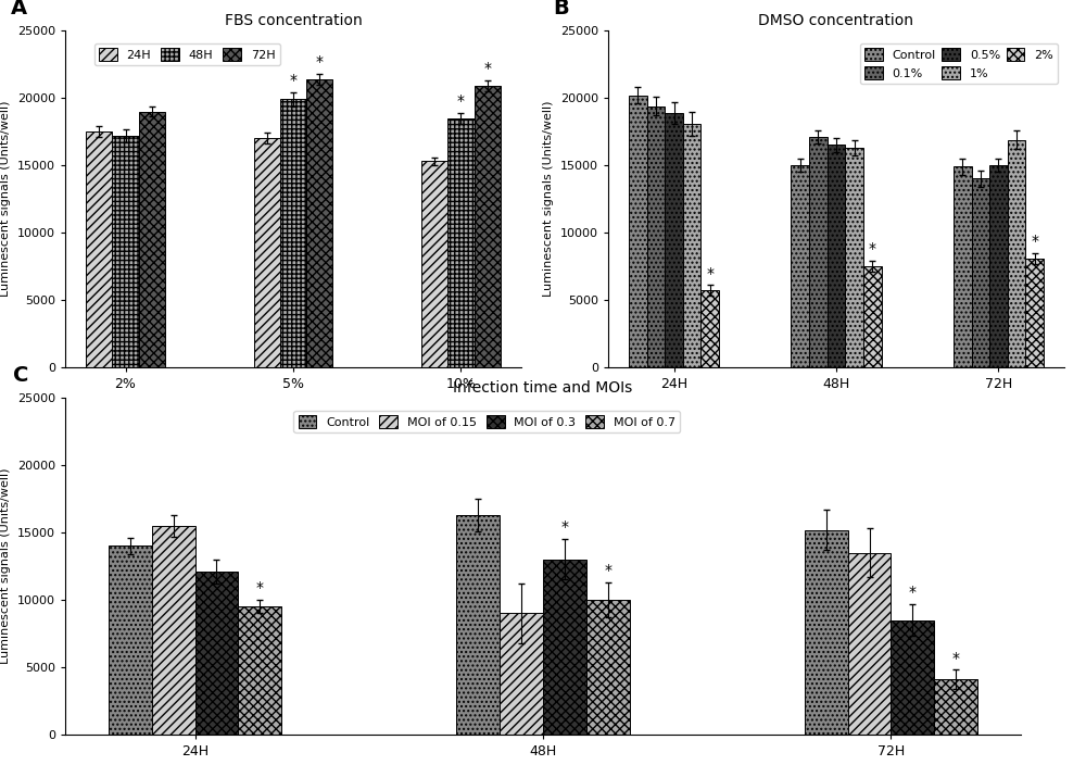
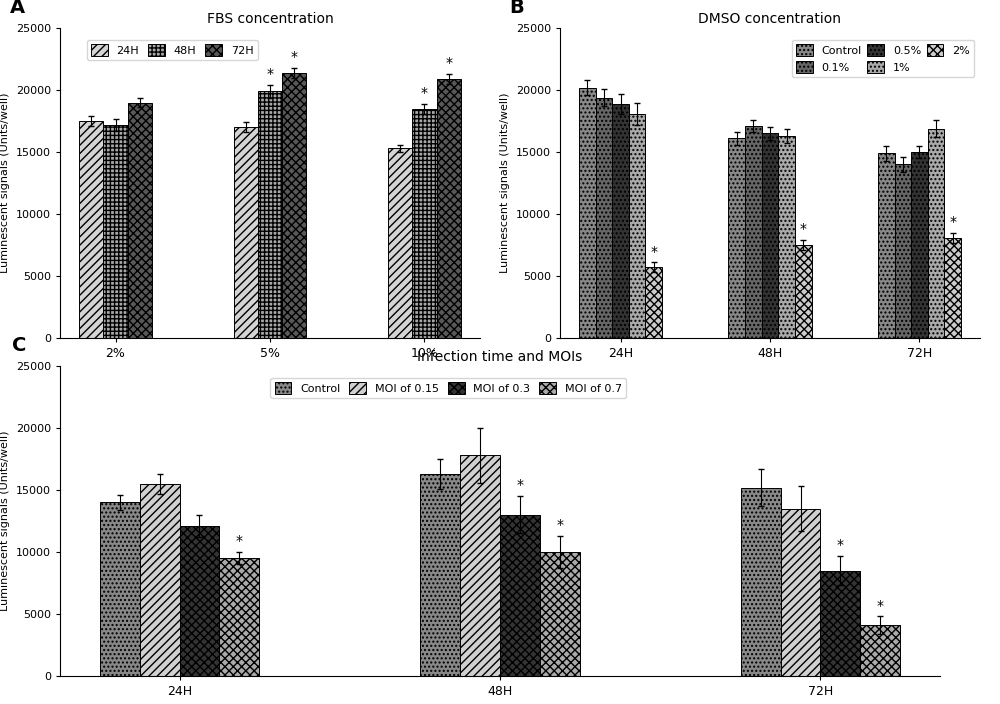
DMSO concentration/Control/48H: 15000 -> 16100
Infection time and MOIs/MOI of 0.15/48H: 9000 -> 17800
